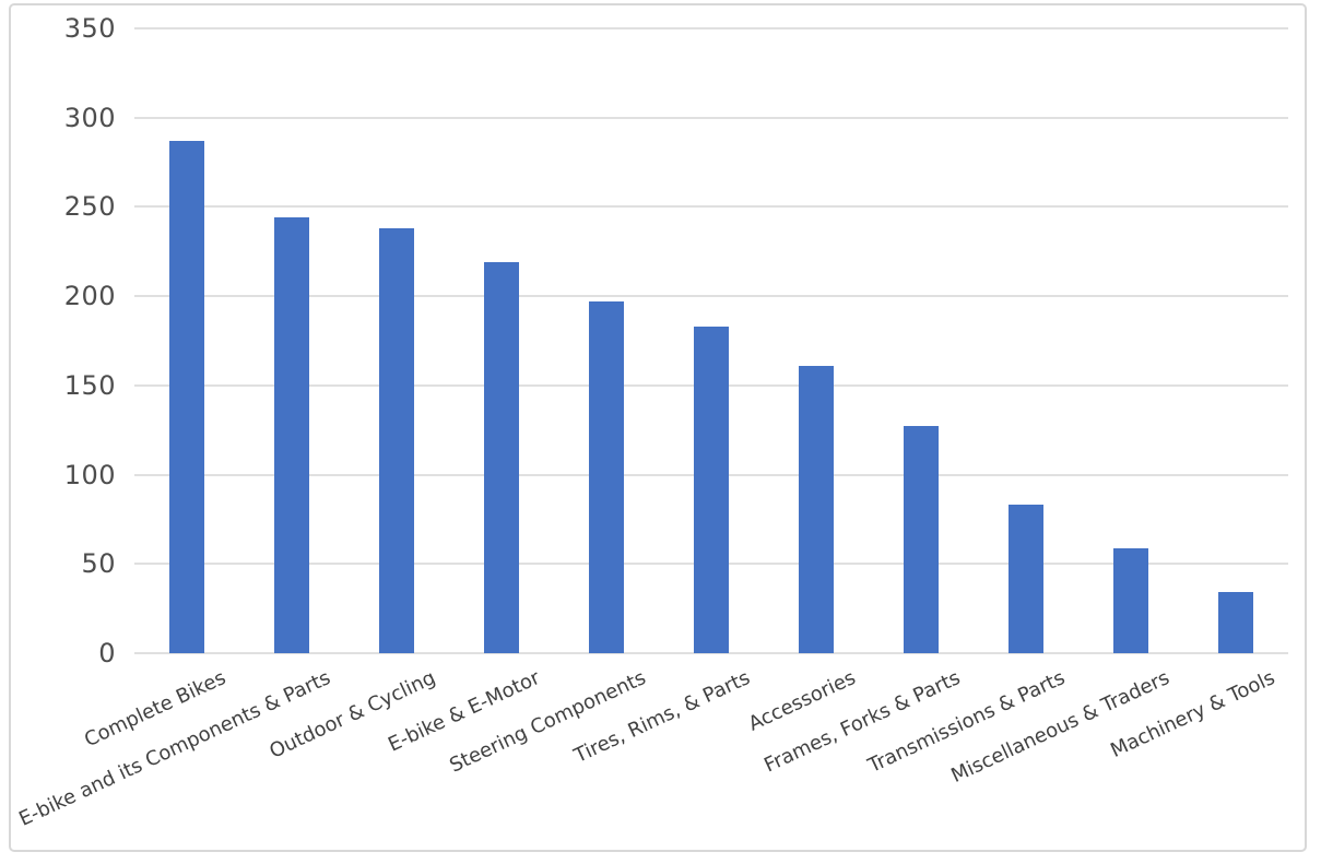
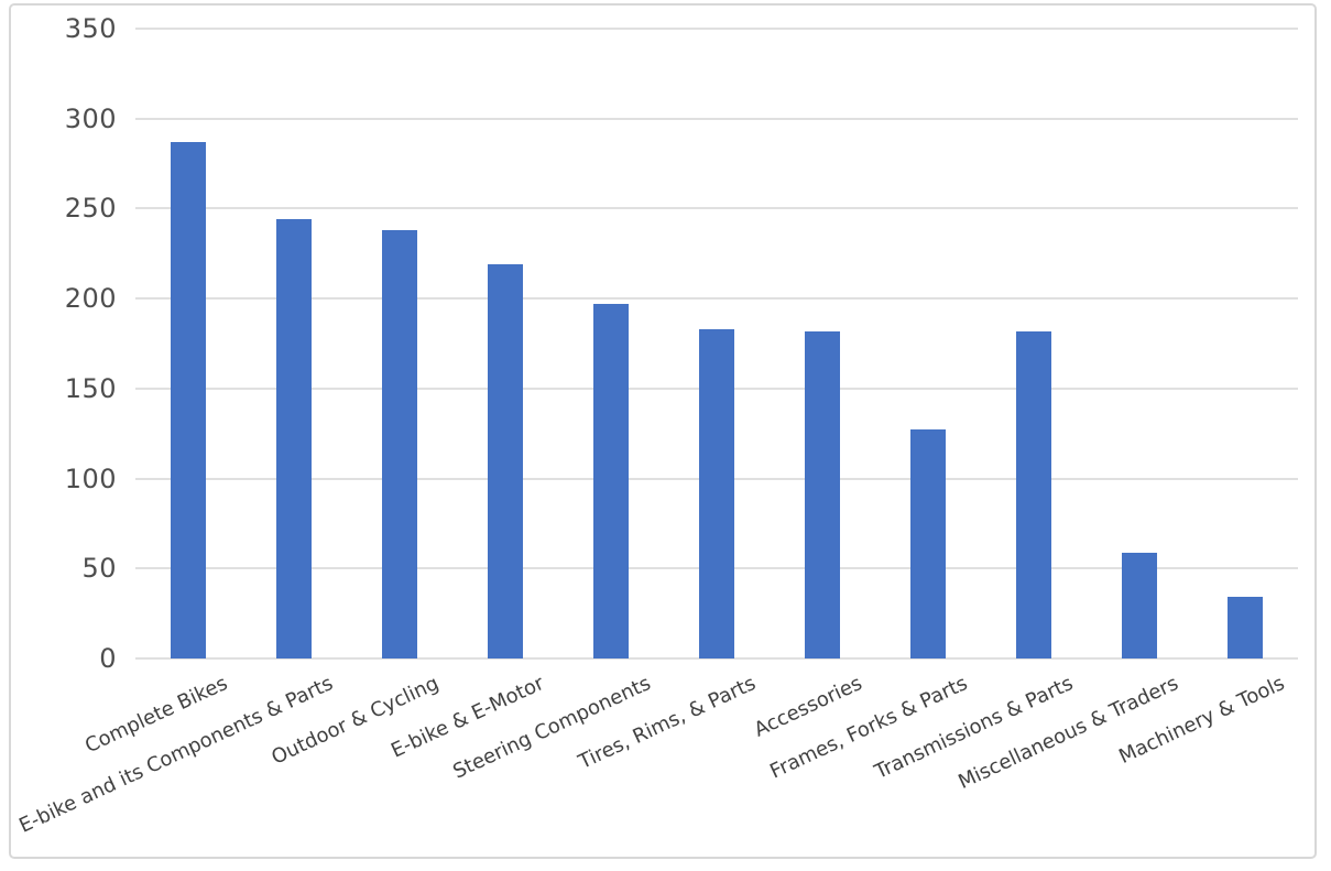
Accessories: 161 -> 182
Transmissions & Parts: 83 -> 182
